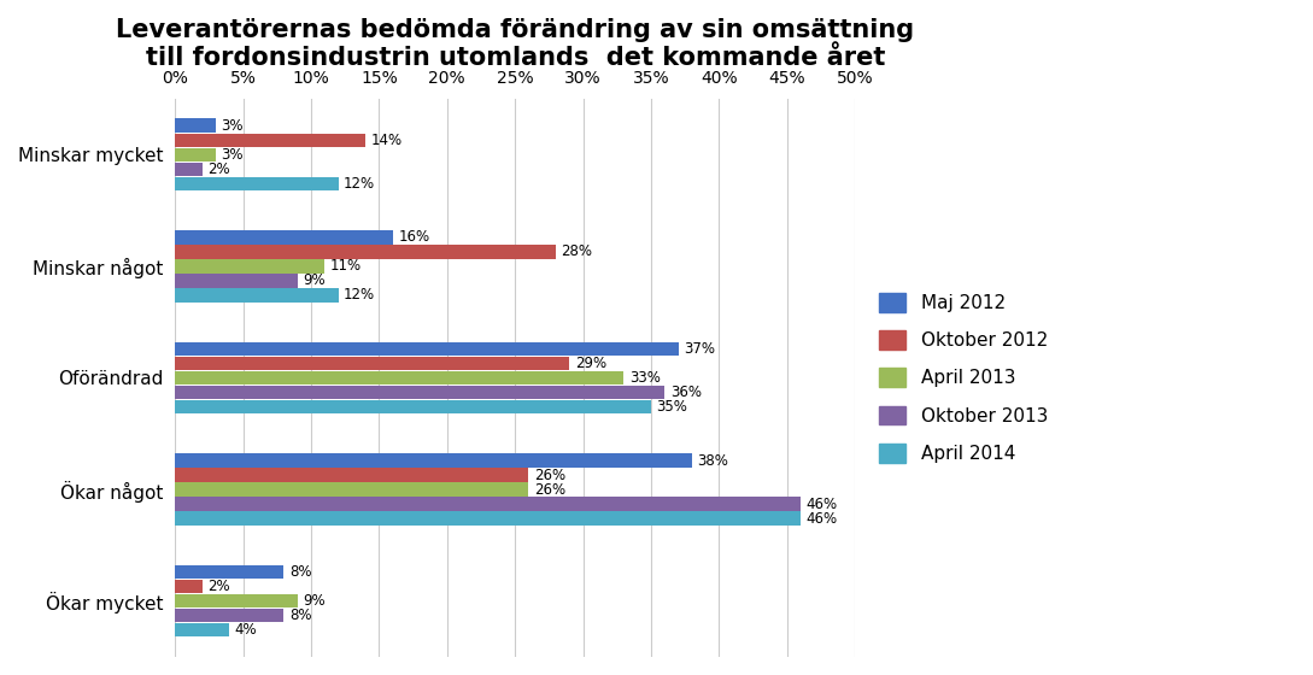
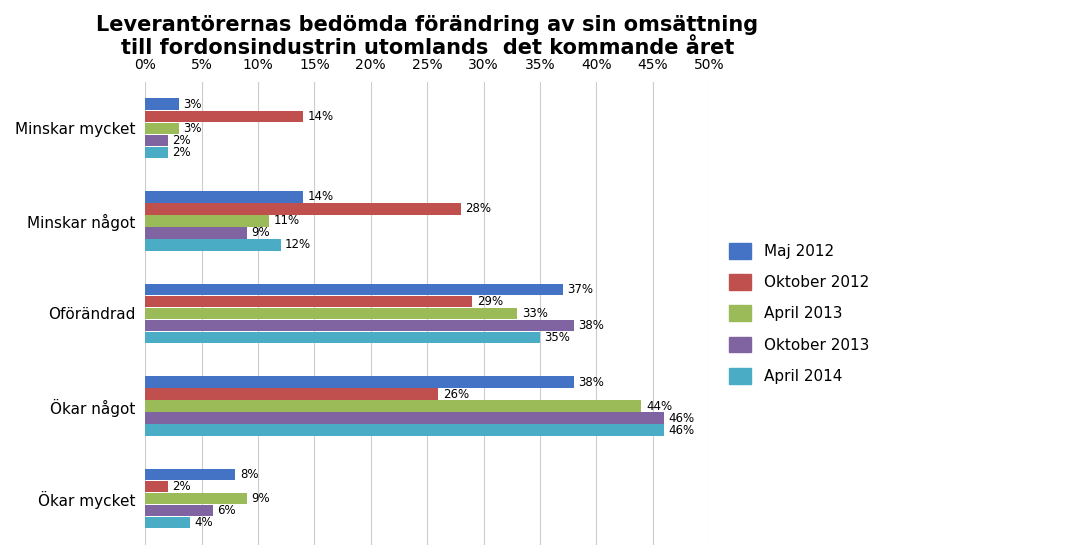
April 2014/Minskar mycket: 12% -> 2%
Maj 2012/Minskar något: 16% -> 14%
Oktober 2013/Oförändrad: 36% -> 38%
April 2013/Ökar något: 26% -> 44%
Oktober 2013/Ökar mycket: 8% -> 6%
